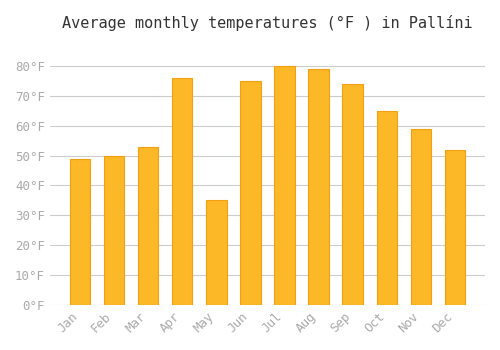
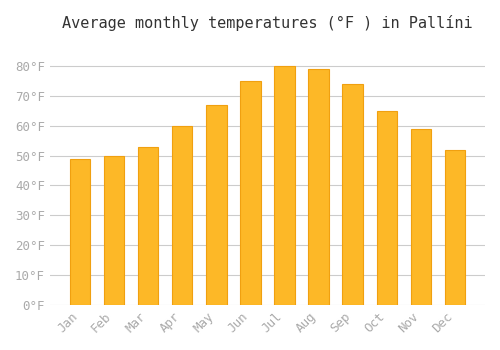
Apr: 76°F -> 60°F
May: 35°F -> 67°F
